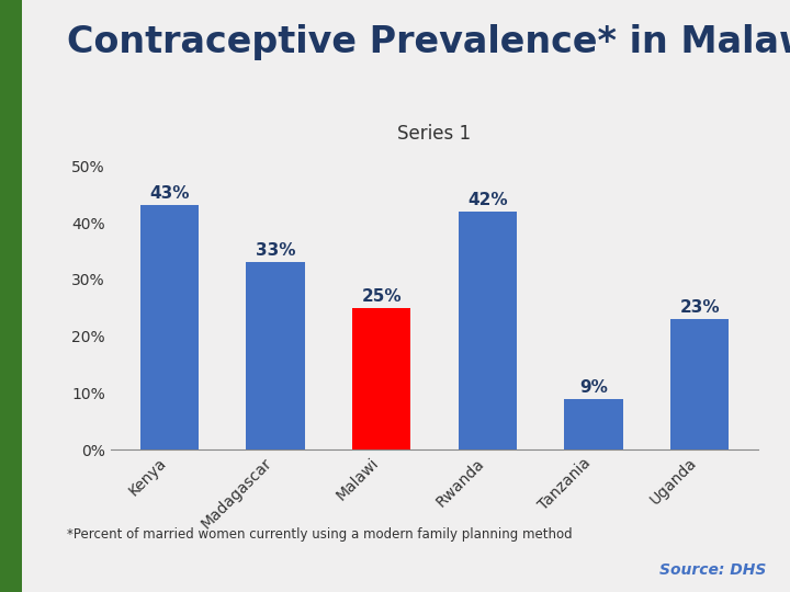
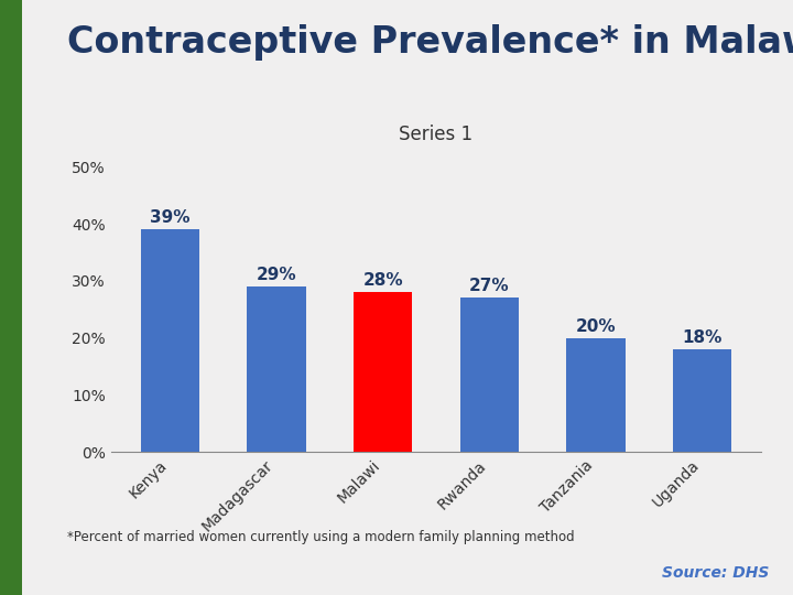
Kenya: 43% -> 39%
Madagascar: 33% -> 29%
Malawi: 25% -> 28%
Rwanda: 42% -> 27%
Tanzania: 9% -> 20%
Uganda: 23% -> 18%
